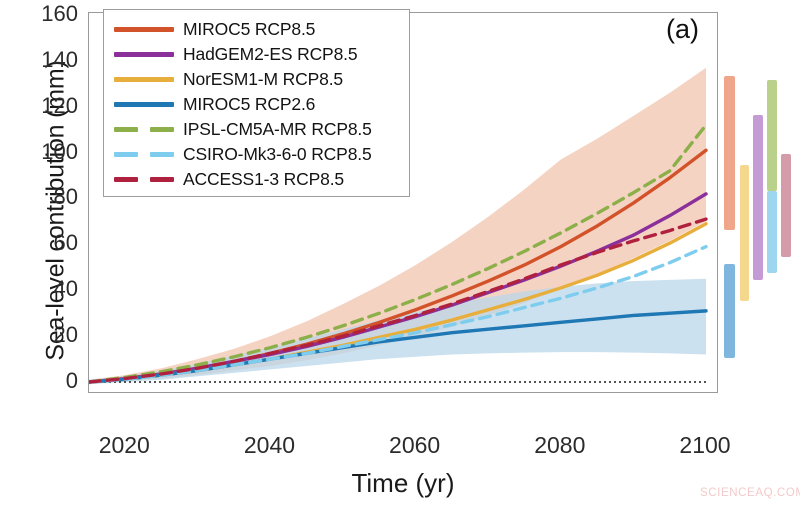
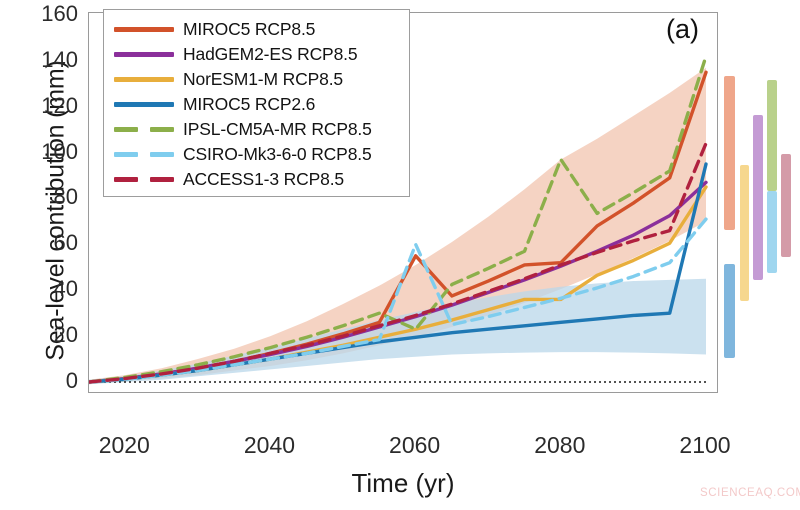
MIROC5 RCP8.5/2060: 32 -> 55
IPSL-CM5A-MR RCP8.5/2060: 36 -> 23
CSIRO-Mk3-6-0 RCP8.5/2060: 22 -> 60
MIROC5 RCP8.5/2080: 59 -> 52
NorESM1-M RCP8.5/2080: 41 -> 36
IPSL-CM5A-MR RCP8.5/2080: 65 -> 97
MIROC5 RCP8.5/2100: 101 -> 135
HadGEM2-ES RCP8.5/2100: 82 -> 87
NorESM1-M RCP8.5/2100: 69 -> 85
MIROC5 RCP2.6/2100: 31 -> 95
IPSL-CM5A-MR RCP8.5/2100: 112 -> 142
CSIRO-Mk3-6-0 RCP8.5/2100: 59 -> 71
ACCESS1-3 RCP8.5/2100: 71 -> 104
